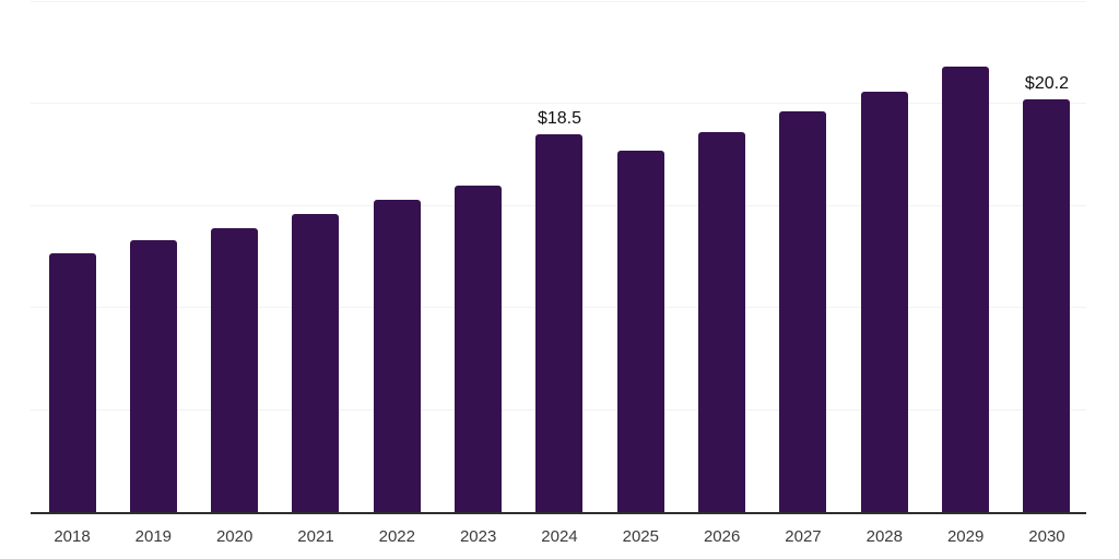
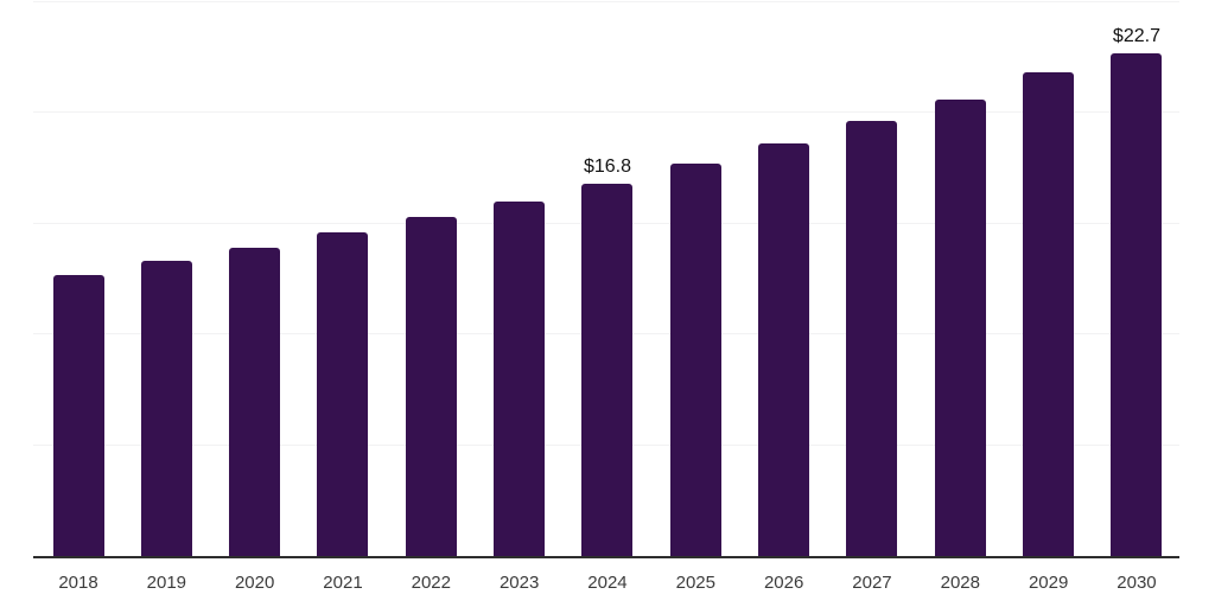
2024: $18.5 -> $16.8
2030: $20.2 -> $22.7
